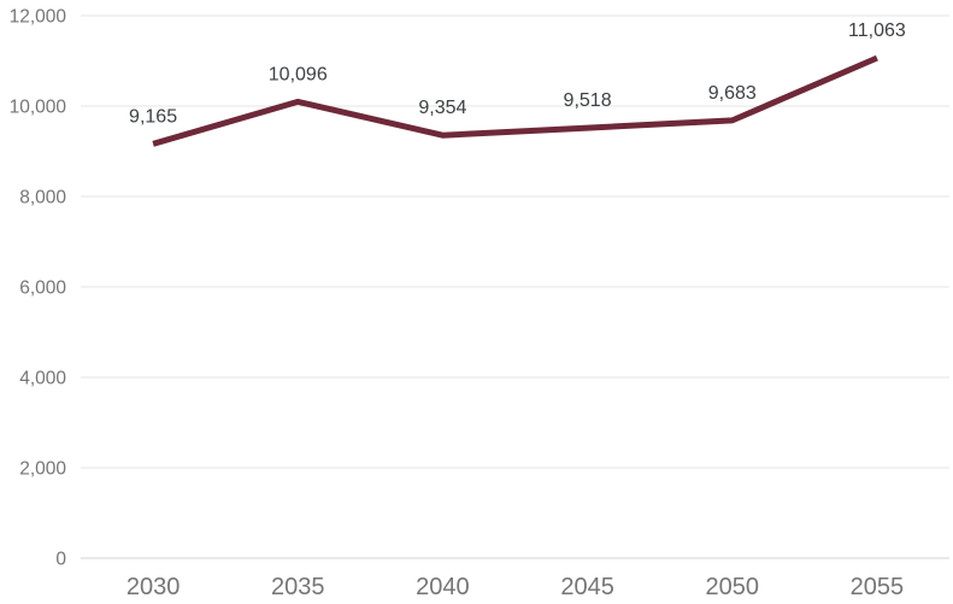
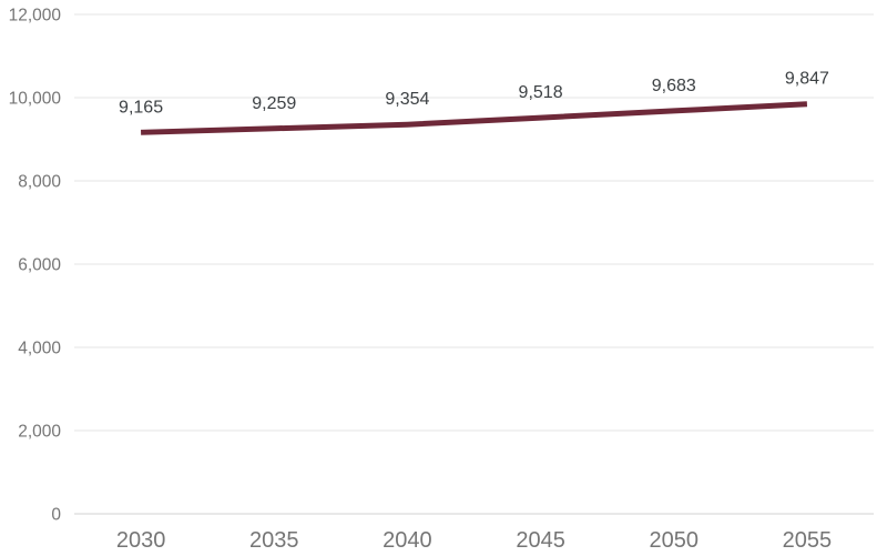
2035: 10,096 -> 9,259
2055: 11,063 -> 9,847
